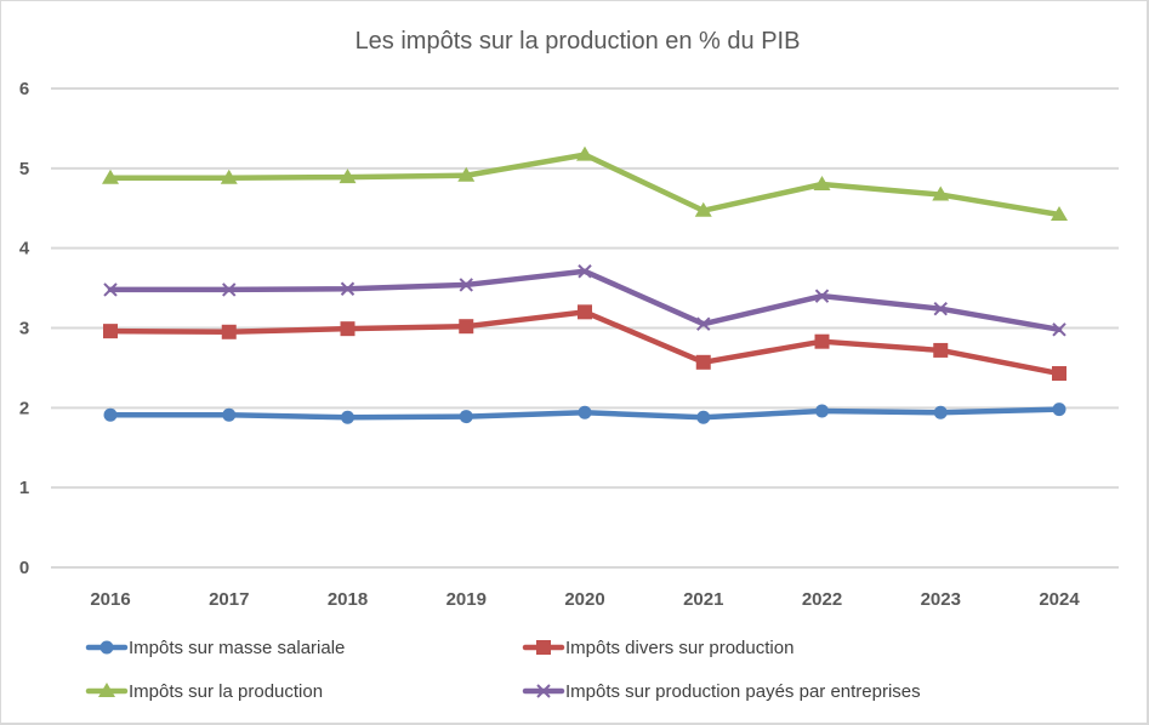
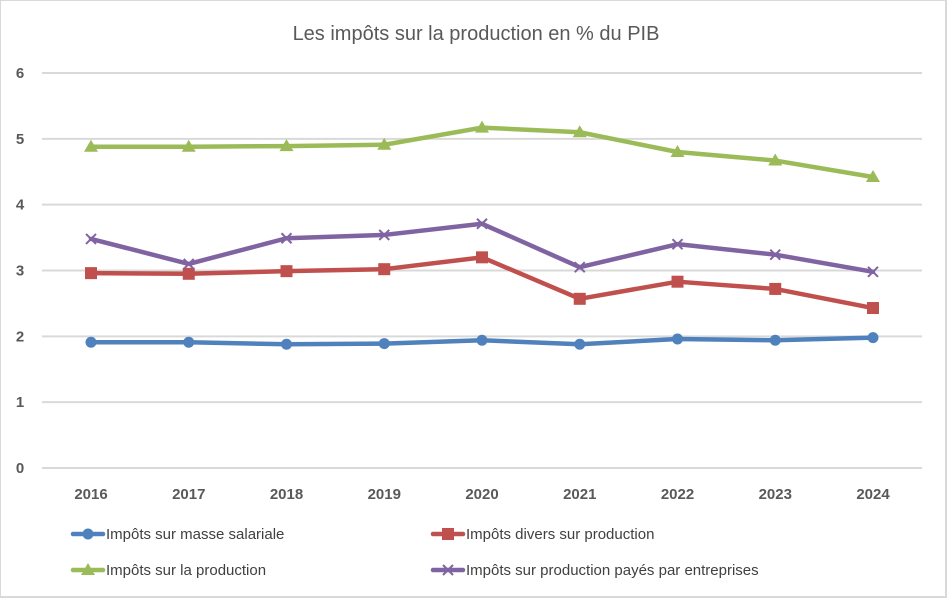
Impôts sur production payés par entreprises/2017: 3.5 -> 3.1
Impôts sur la production/2021: 4.5 -> 5.1
